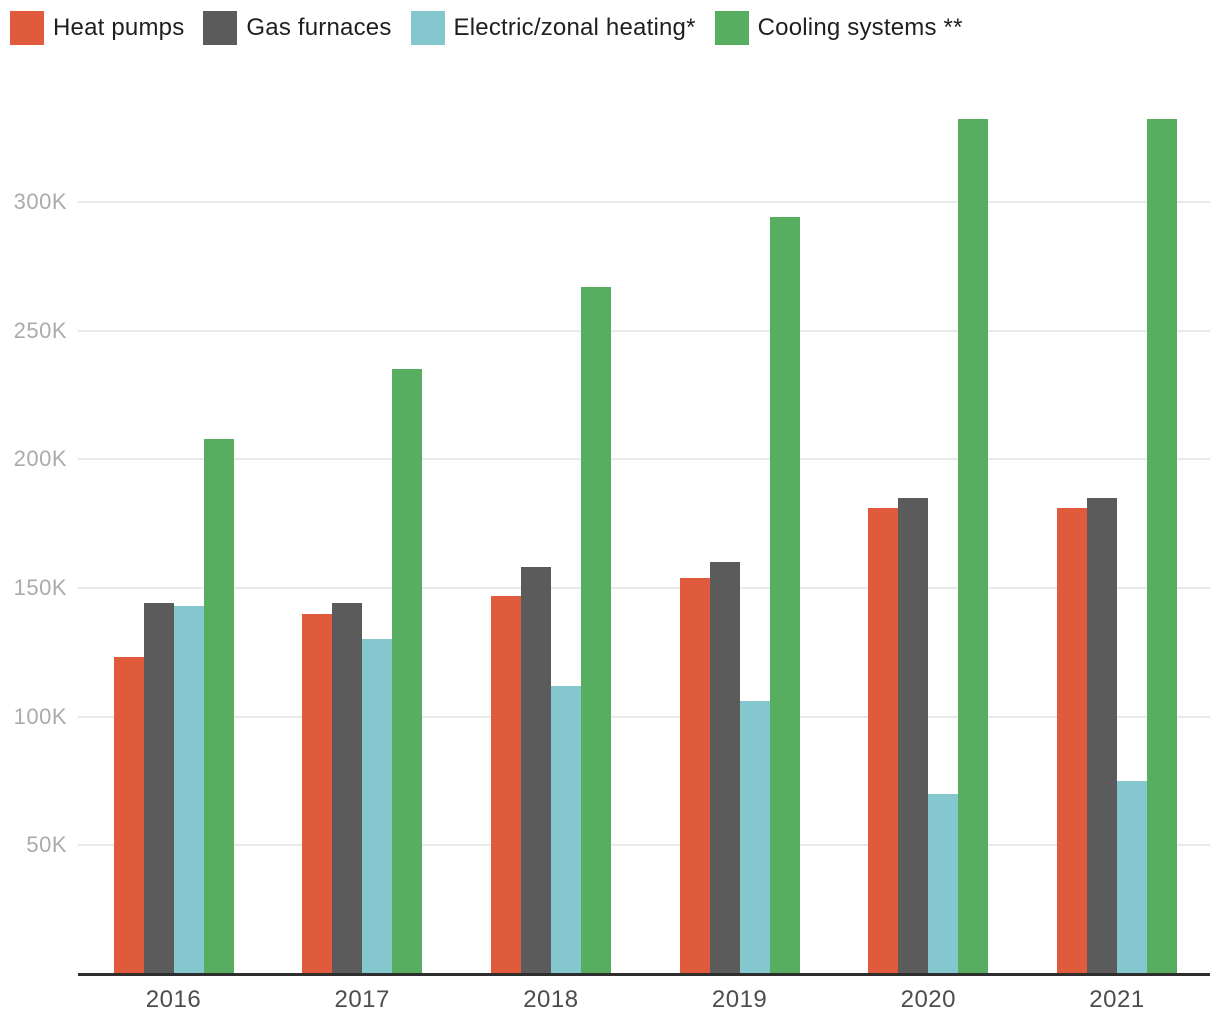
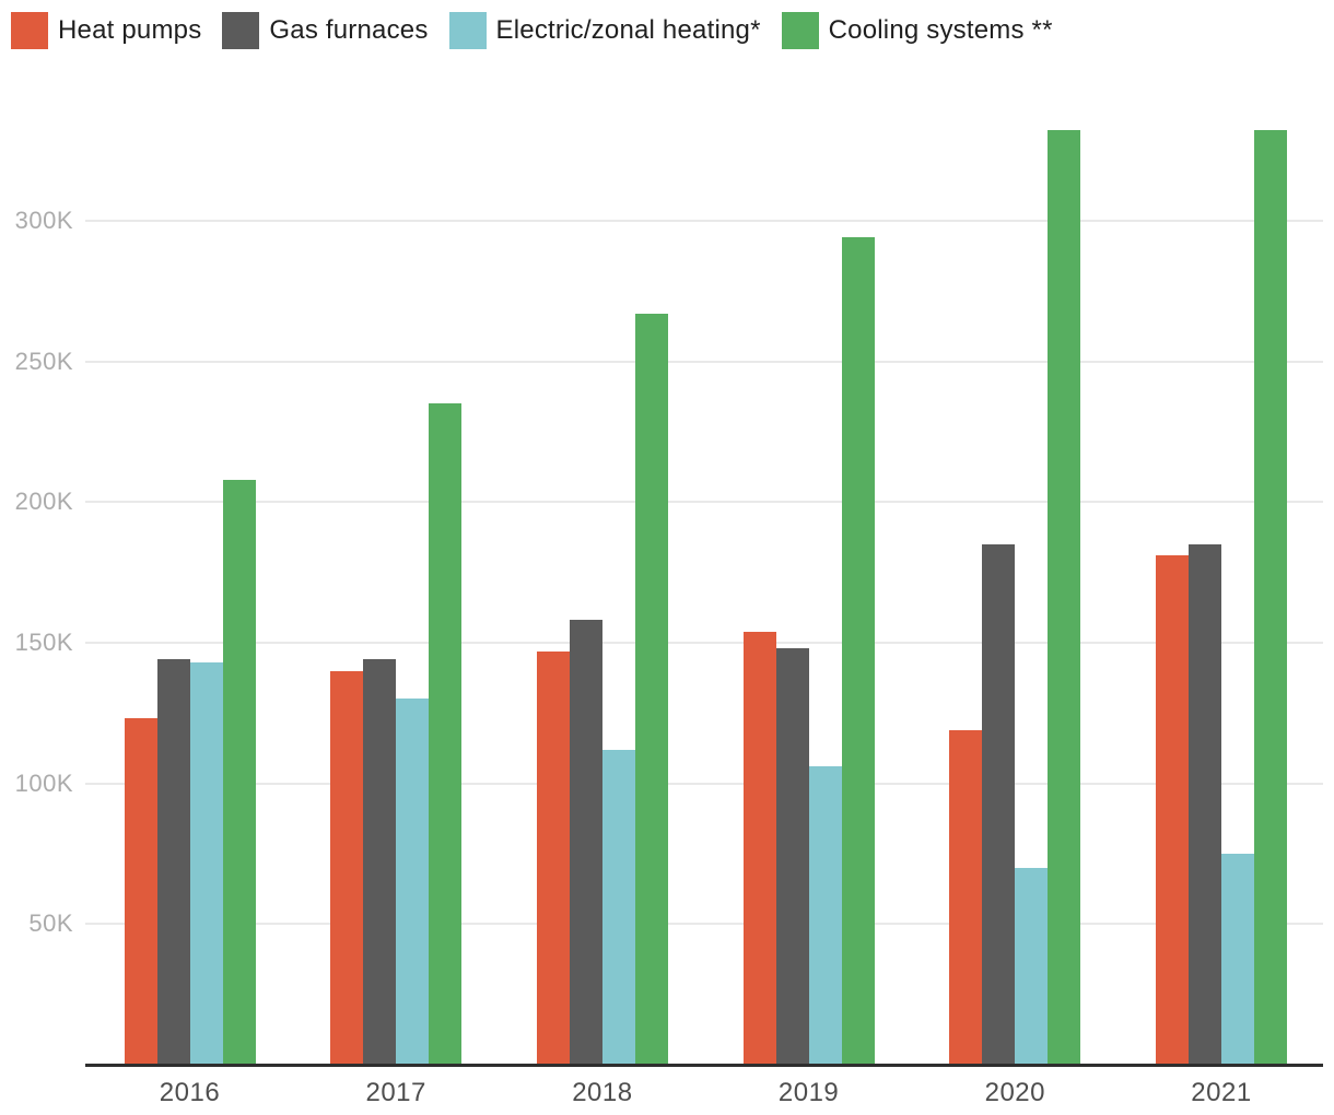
Gas furnaces/2019: 160K -> 148K
Heat pumps/2020: 181K -> 119K
